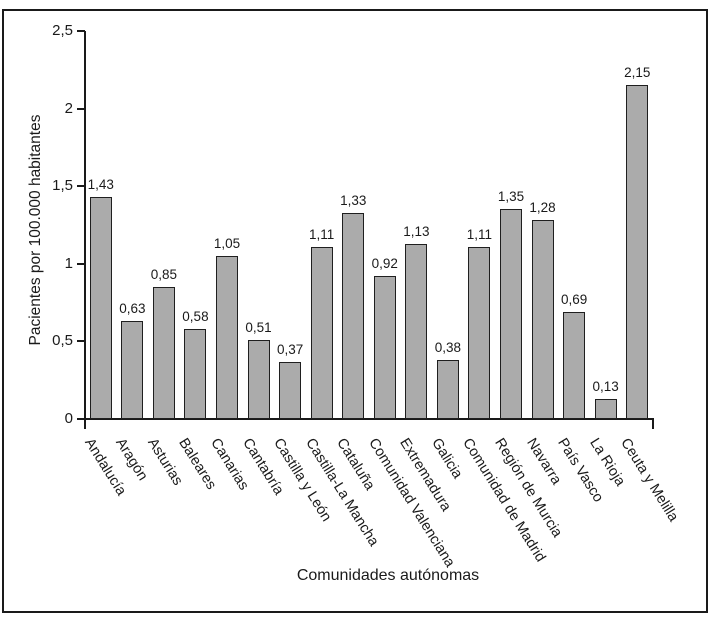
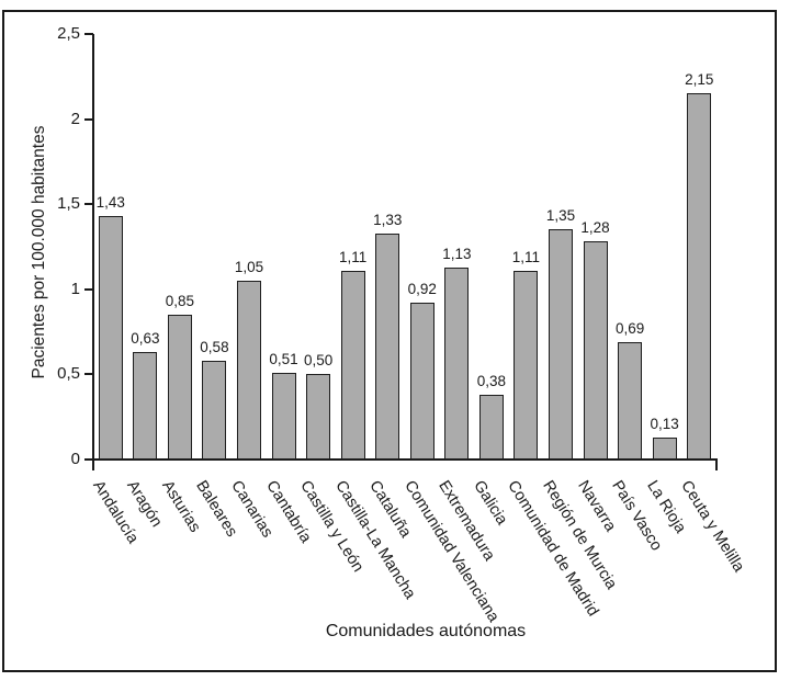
Castilla y León: 0,37 -> 0,50
